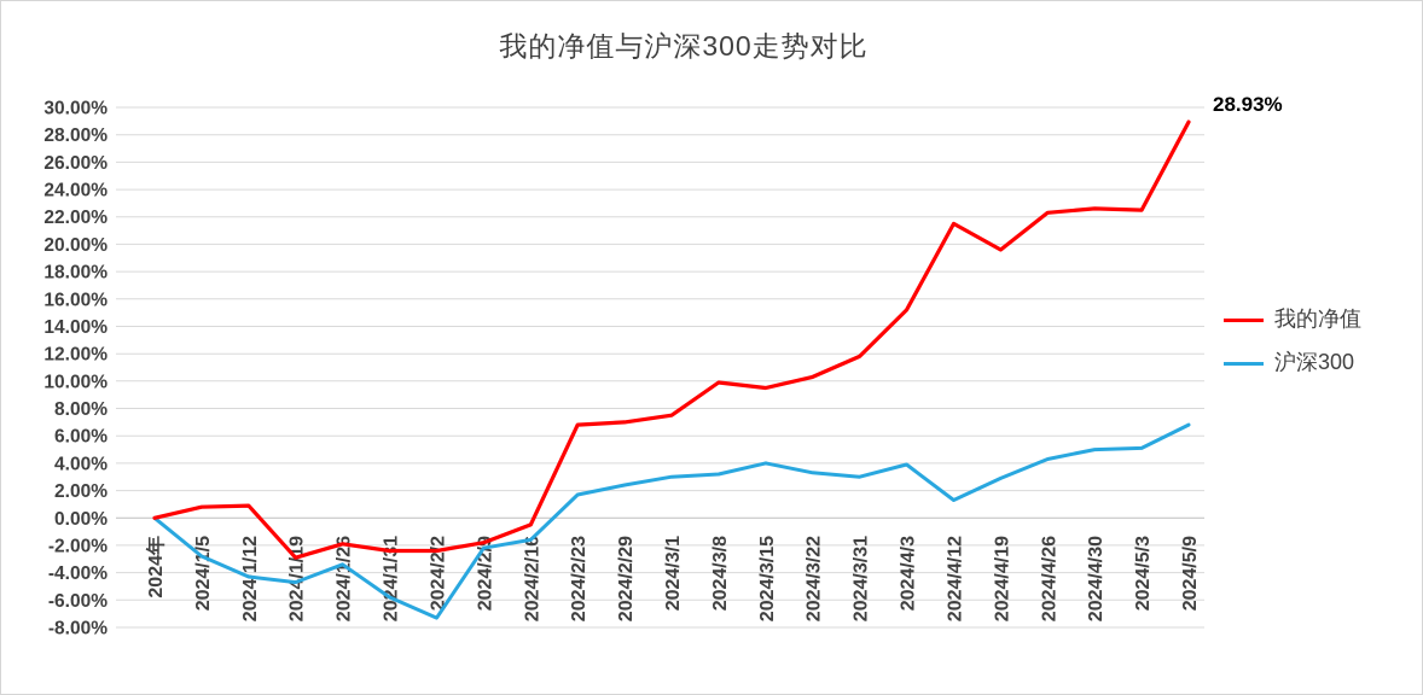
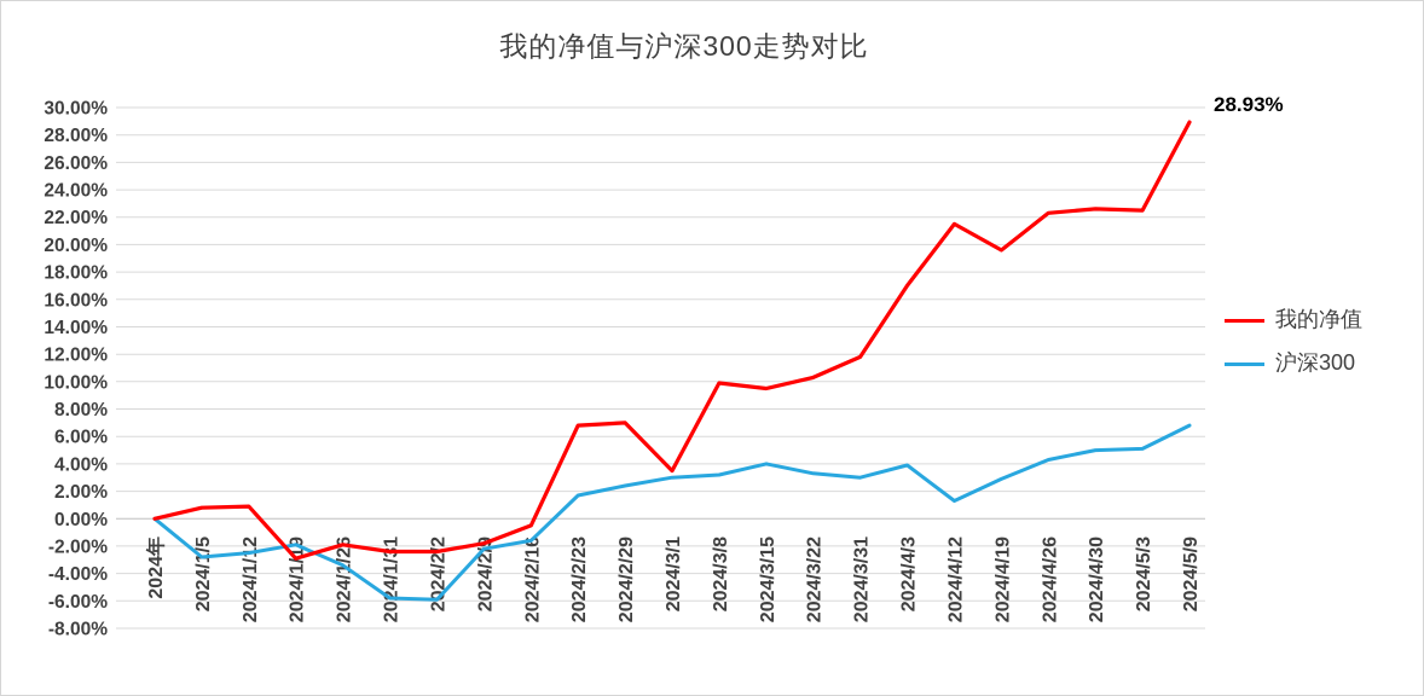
沪深300/2024/1/12: -4.3% -> -2.5%
沪深300/2024/1/19: -4.7% -> -1.9%
沪深300/2024/2/2: -7.3% -> -5.9%
我的净值/2024/3/1: 7.5% -> 3.5%
我的净值/2024/4/3: 15.2% -> 17.0%
